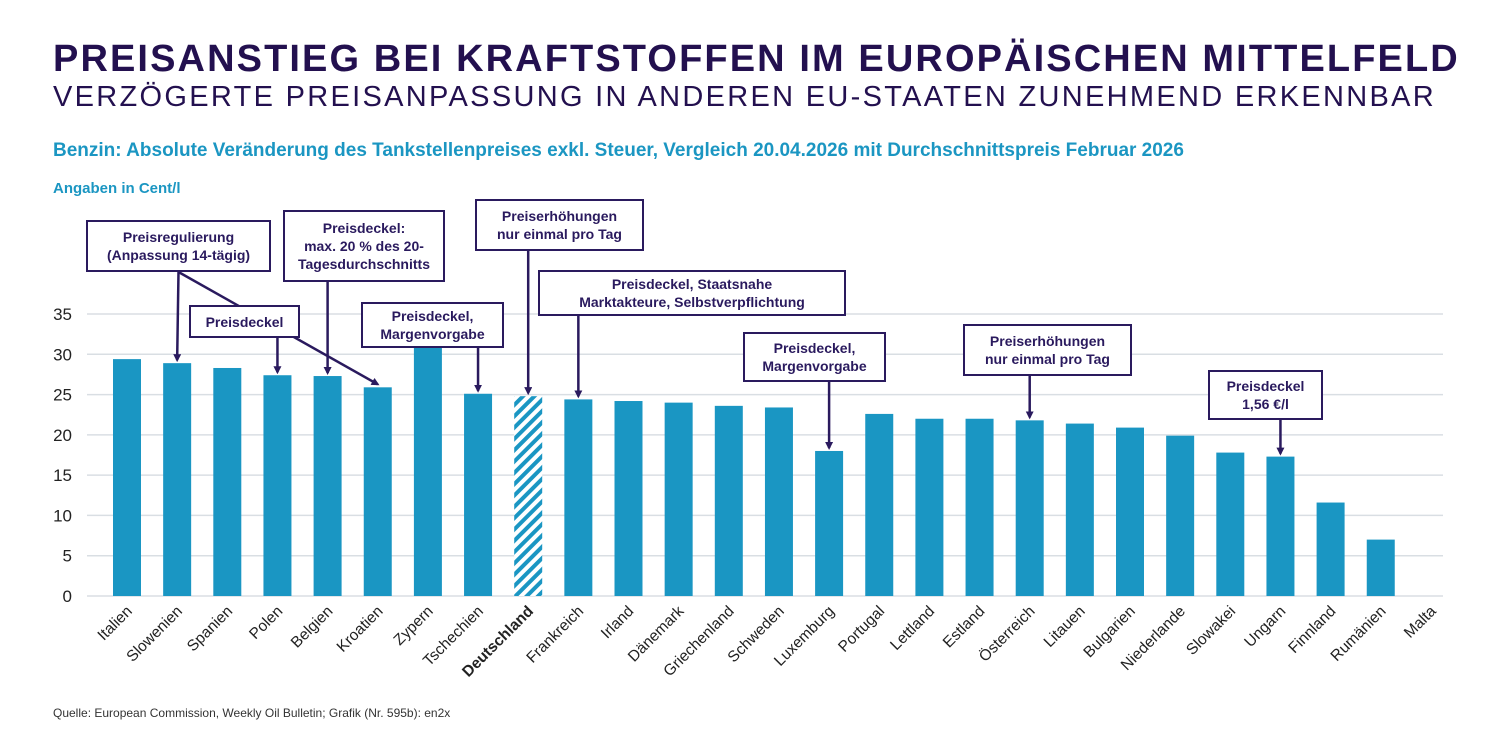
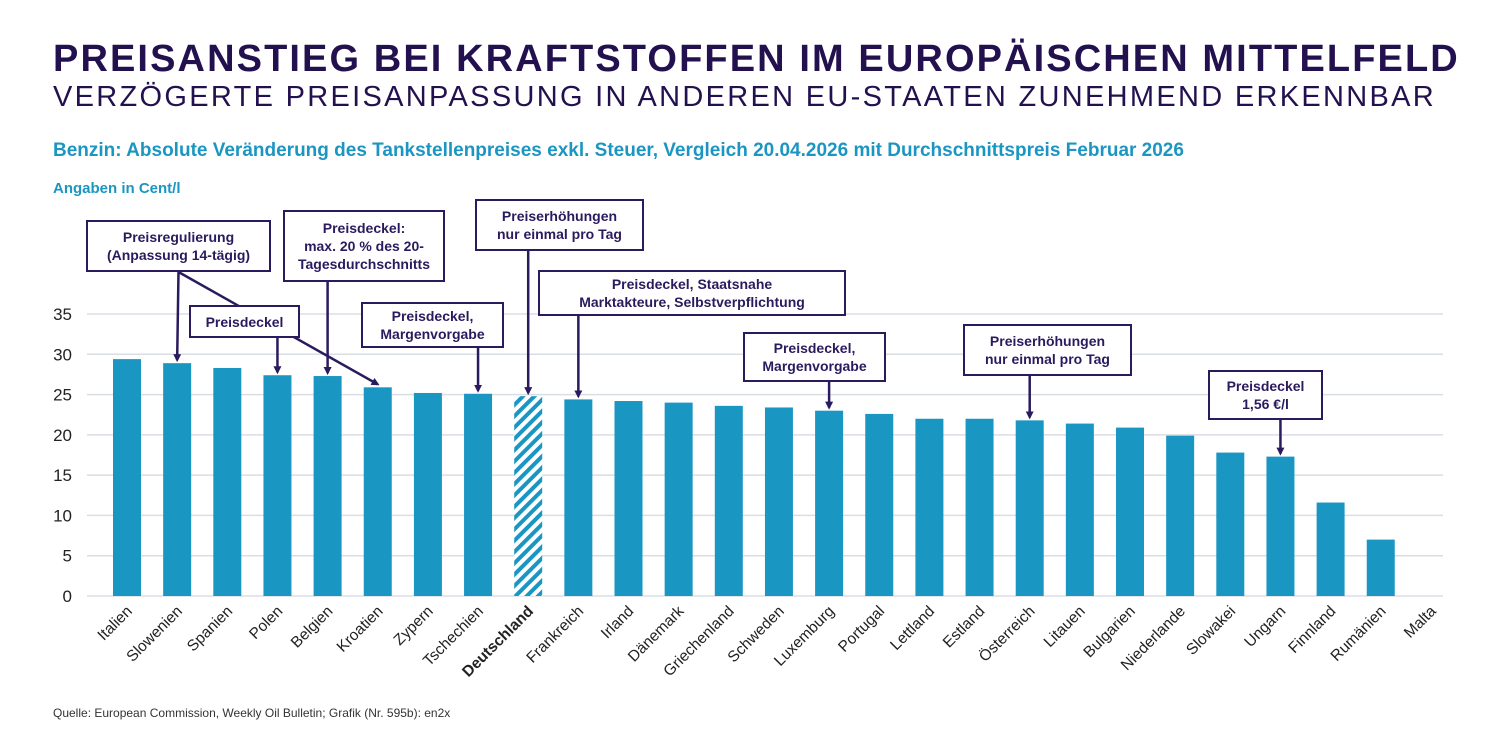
Zypern: 32 -> 25
Luxemburg: 18 -> 23
